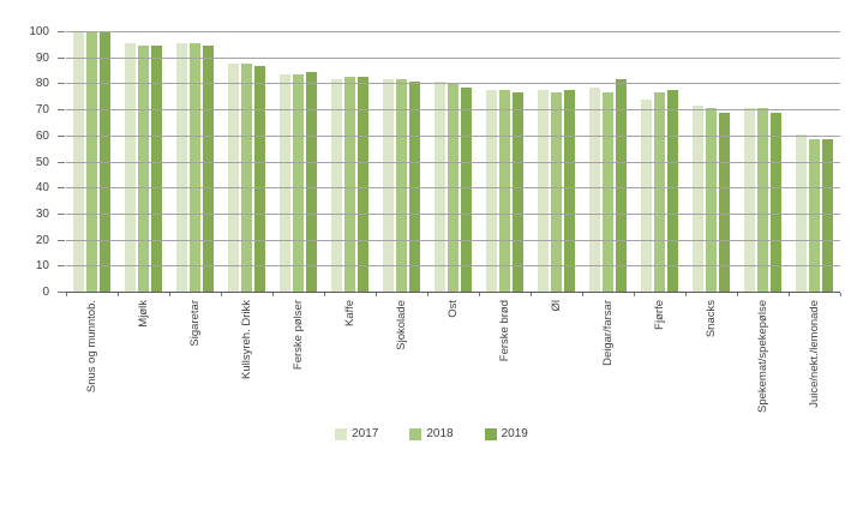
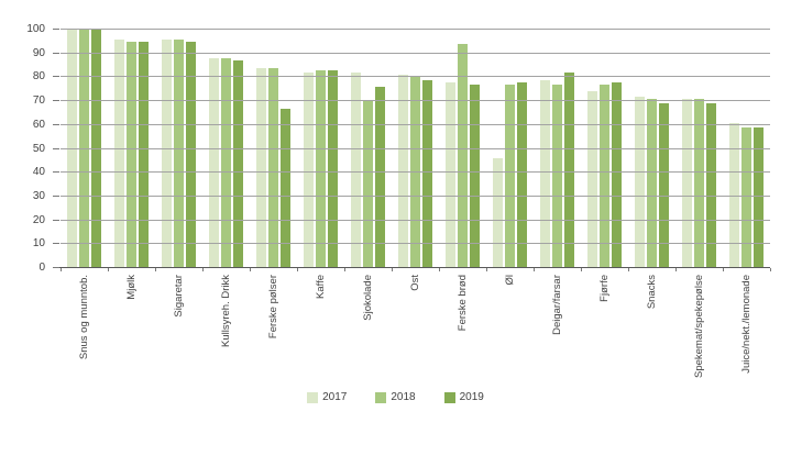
2019/Ferske pølser: 85 -> 67
2018/Sjokolade: 82 -> 70
2019/Sjokolade: 81 -> 76
2018/Ferske brød: 78 -> 94
2017/Øl: 78 -> 46
